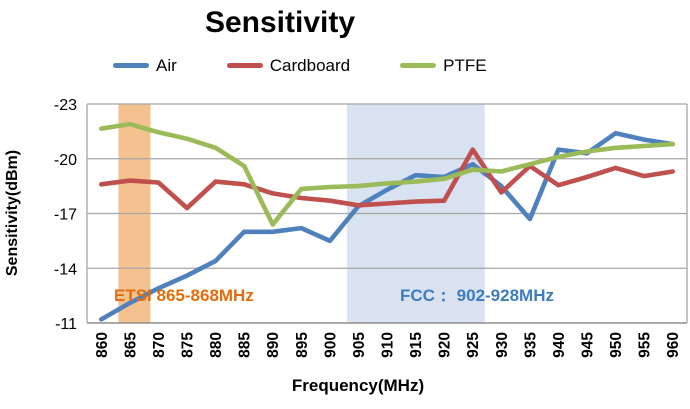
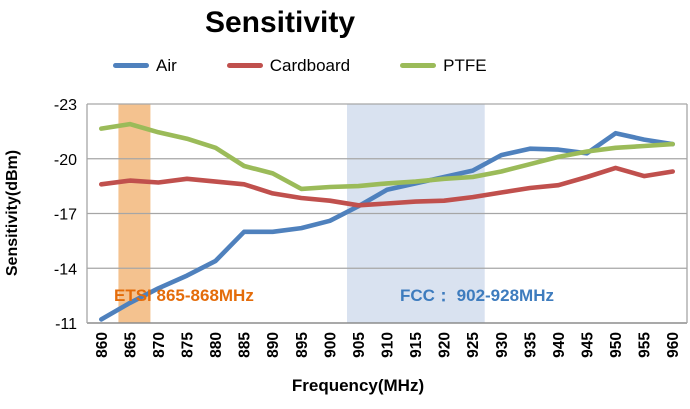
Cardboard/875: -17.3 -> -18.9
PTFE/890: -16.4 -> -19.2
Air/900: -15.5 -> -16.6
Air/915: -19.1 -> -18.6
Air/925: -19.7 -> -19.4
Cardboard/925: -20.5 -> -17.9
PTFE/925: -19.4 -> -19.0
Air/930: -18.5 -> -20.2
Air/935: -16.7 -> -20.6
Cardboard/935: -19.6 -> -18.4
